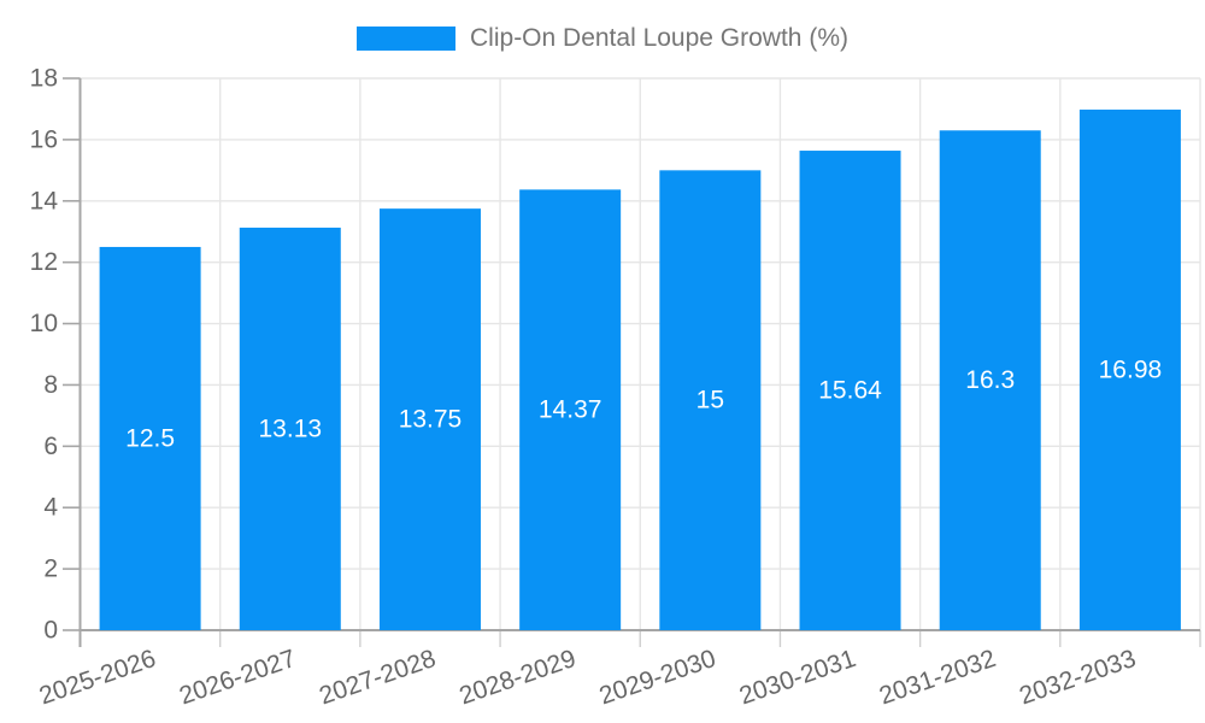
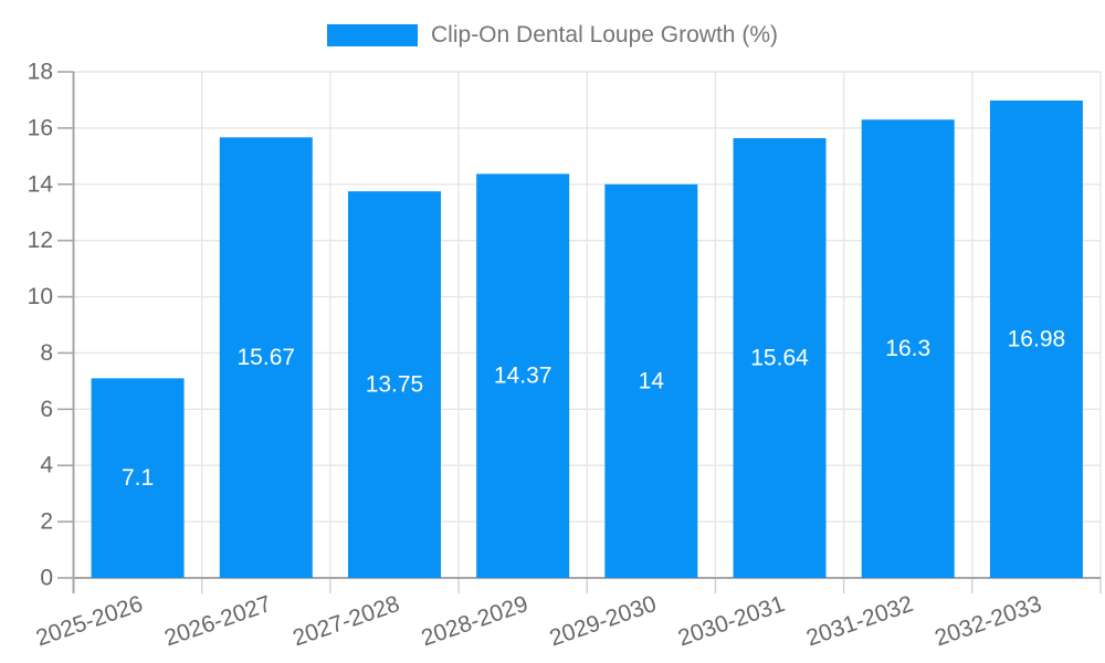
2025-2026: 12.5 -> 7.1
2026-2027: 13.13 -> 15.67
2029-2030: 15 -> 14
